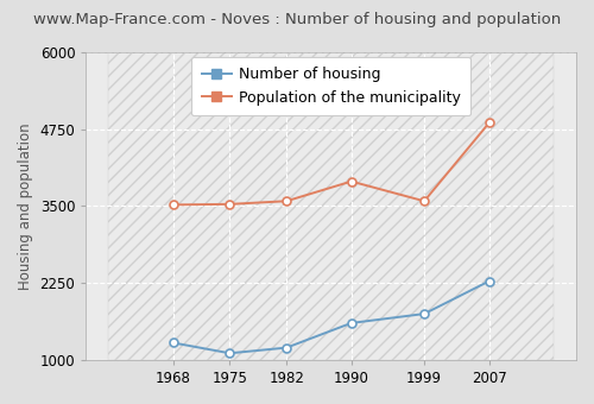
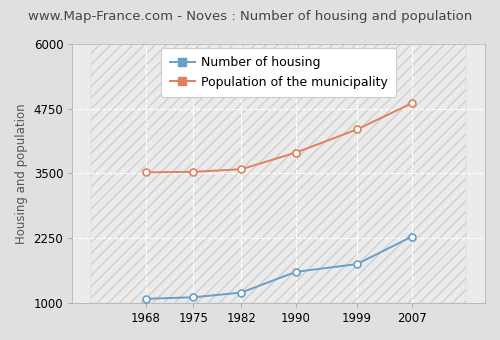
Number of housing/1968: 1280 -> 1080
Population of the municipality/1999: 3580 -> 4350
